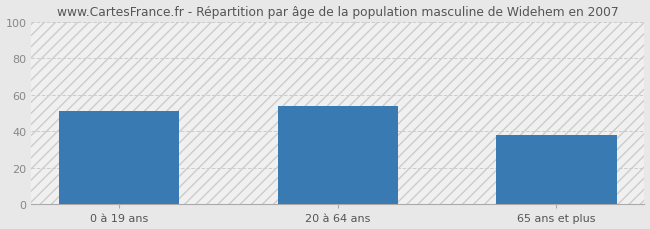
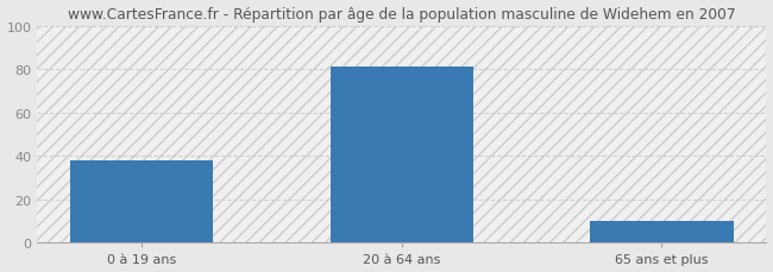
0 à 19 ans: 51 -> 38
20 à 64 ans: 54 -> 81
65 ans et plus: 38 -> 10
